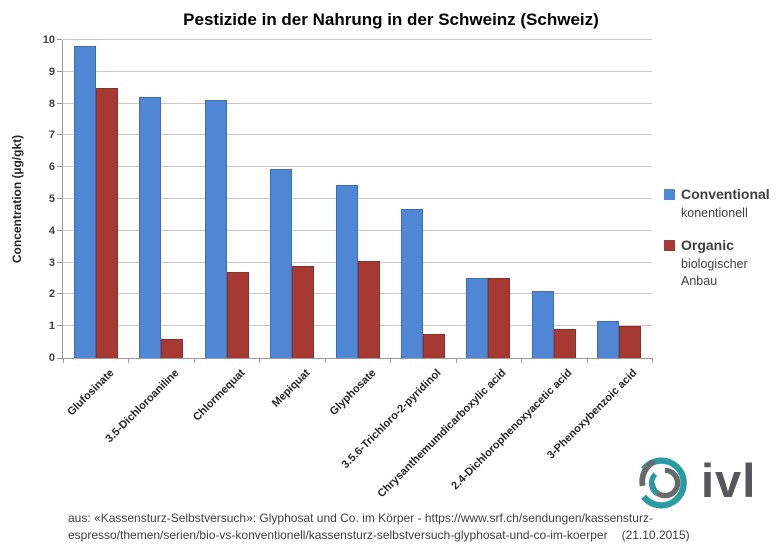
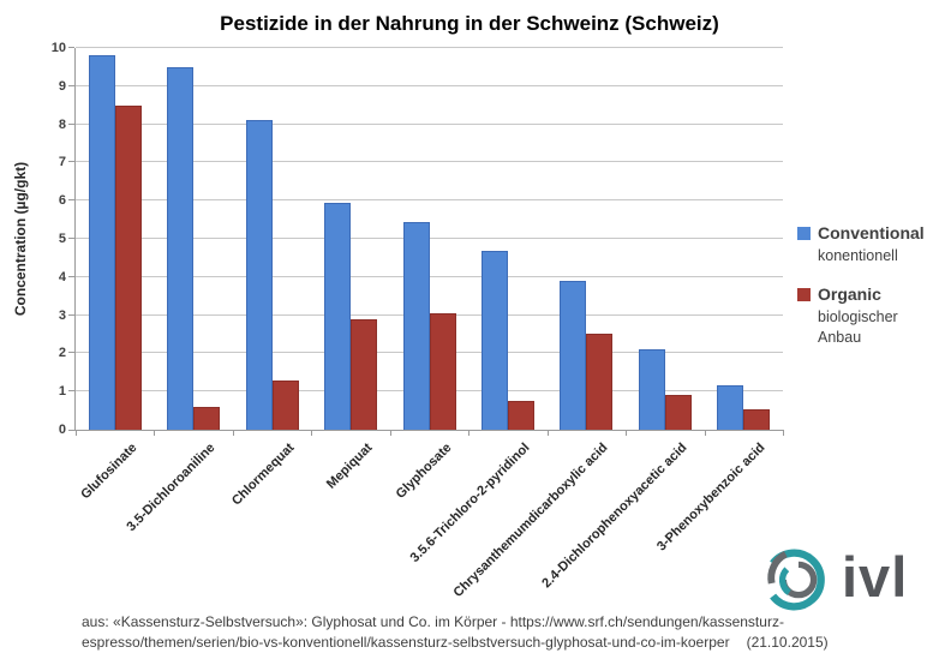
Conventional/3.5-Dichloroaniline: 8.2 -> 9.5
Organic/Chlormequat: 2.7 -> 1.3
Conventional/Chrysanthemumdicarboxylic acid: 2.5 -> 3.9
Organic/3-Phenoxybenzoic acid: 1.0 -> 0.6
